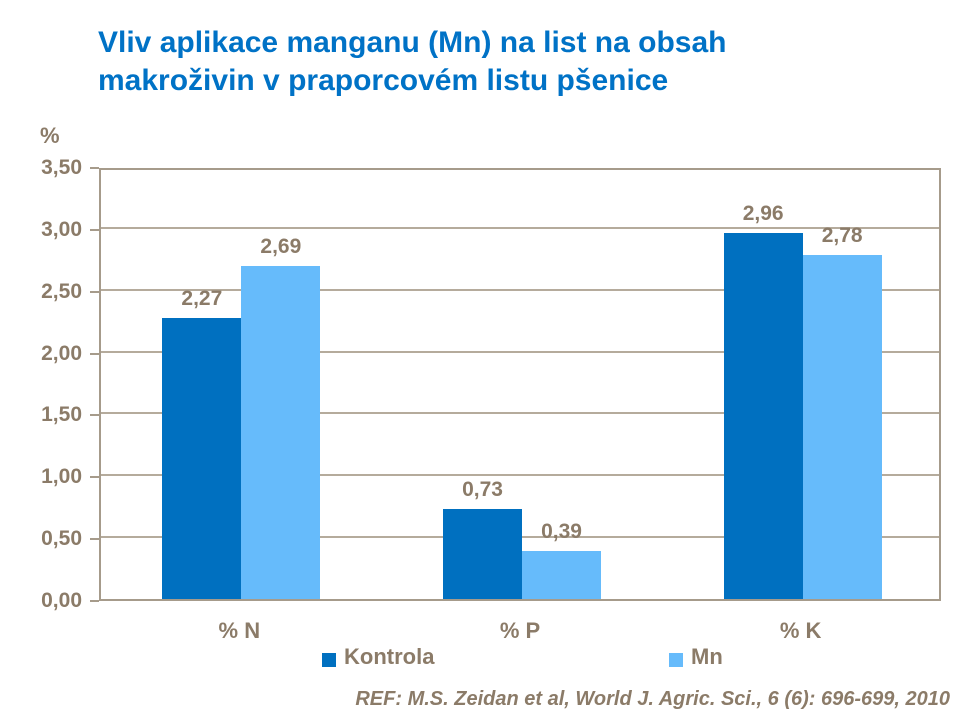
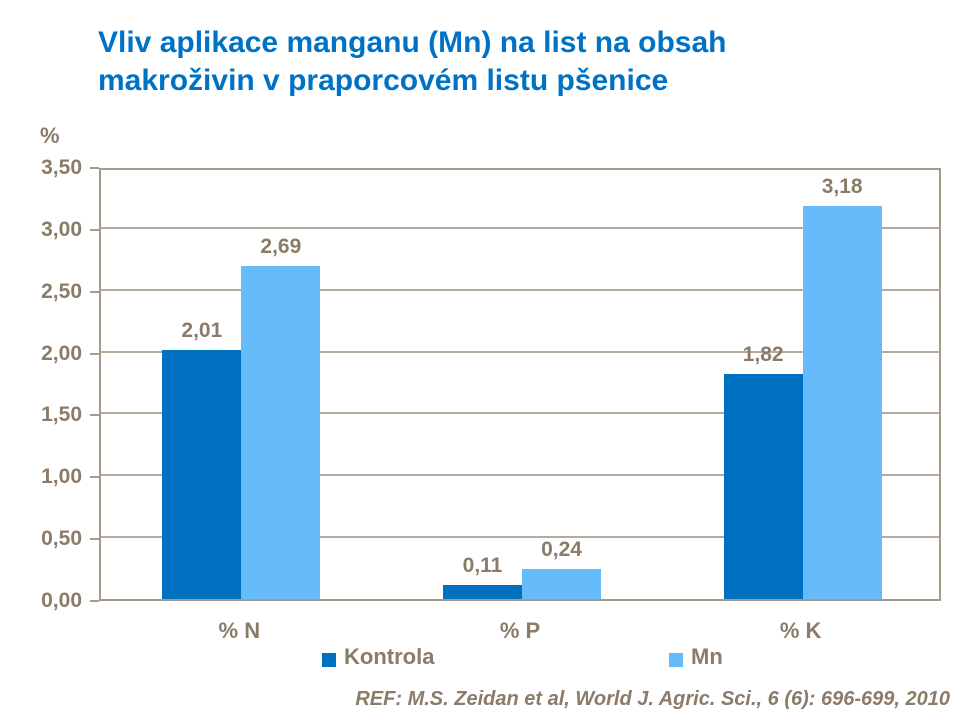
Kontrola/% N: 2,27 -> 2,01
Kontrola/% P: 0,73 -> 0,11
Mn/% P: 0,39 -> 0,24
Kontrola/% K: 2,96 -> 1,82
Mn/% K: 2,78 -> 3,18
